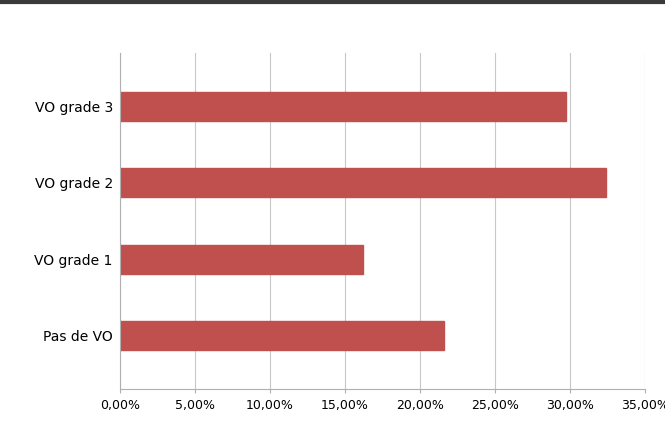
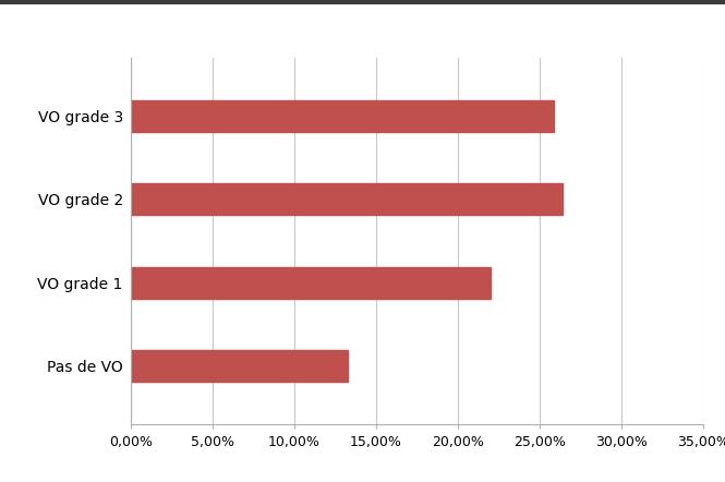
VO grade 3: 29,7% -> 25,9%
VO grade 2: 32,4% -> 26,4%
VO grade 1: 16,2% -> 22,0%
Pas de VO: 21,6% -> 13,3%
